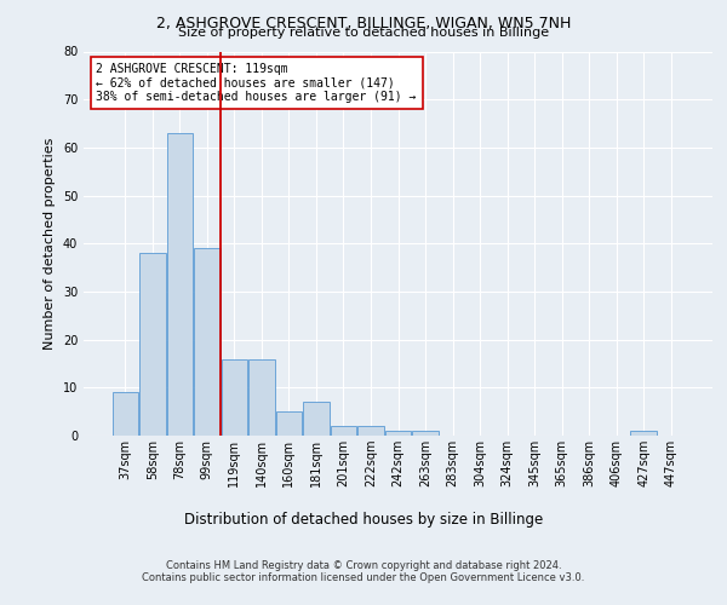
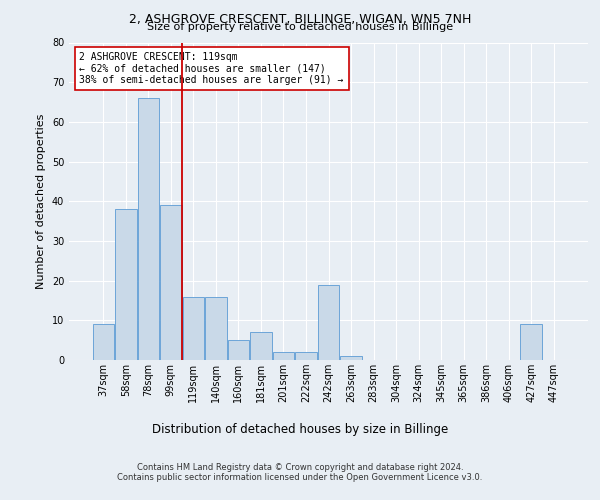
78sqm: 63 -> 66
242sqm: 1 -> 19
427sqm: 1 -> 9
